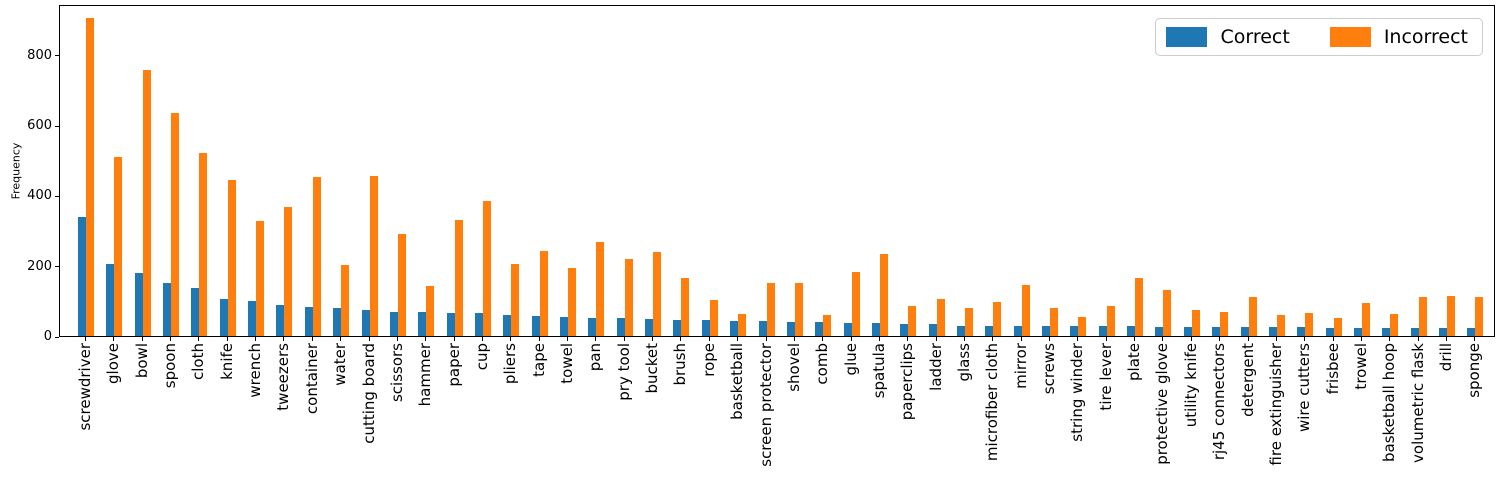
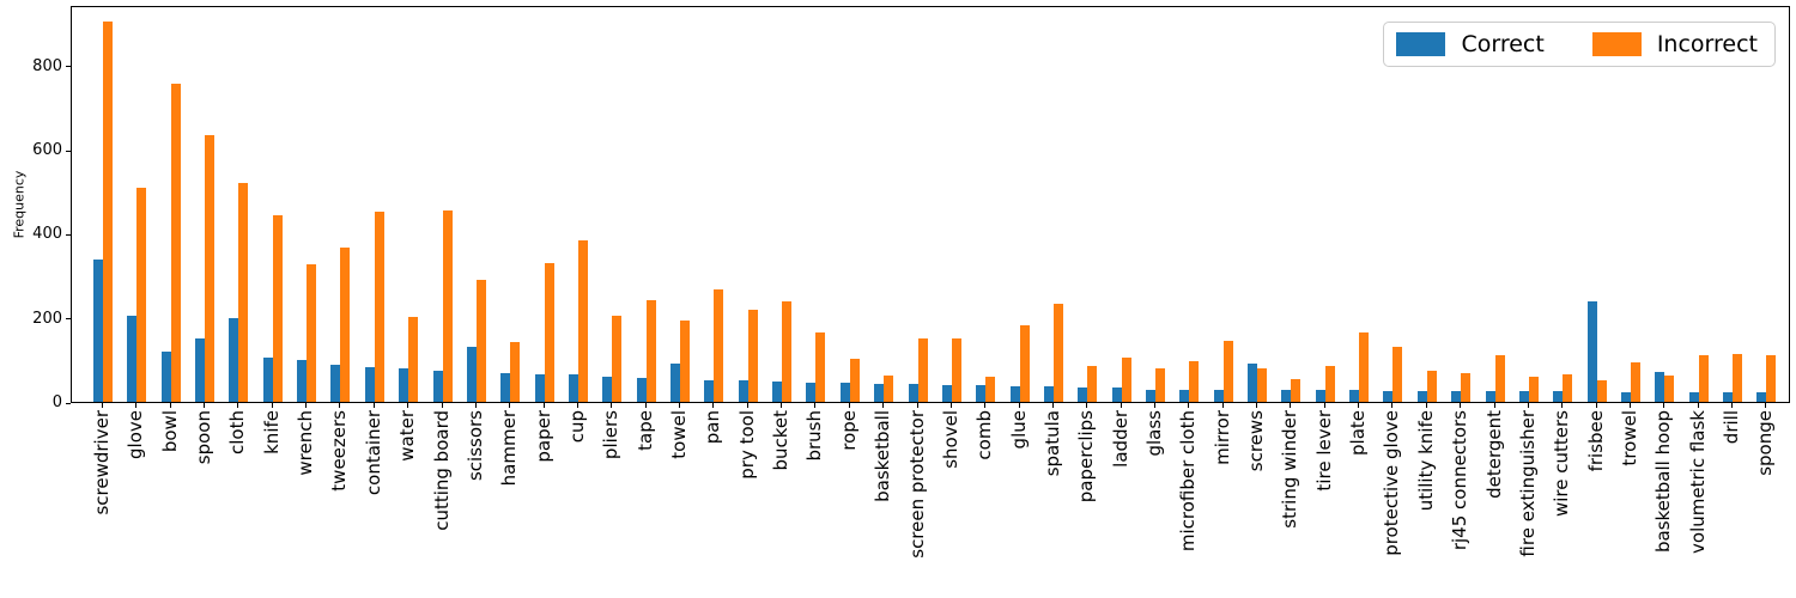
Correct/bowl: 180 -> 120
Correct/cloth: 140 -> 200
Correct/scissors: 70 -> 130
Correct/towel: 50 -> 90
Correct/screws: 30 -> 90
Correct/frisbee: 20 -> 240
Correct/basketball hoop: 20 -> 70
